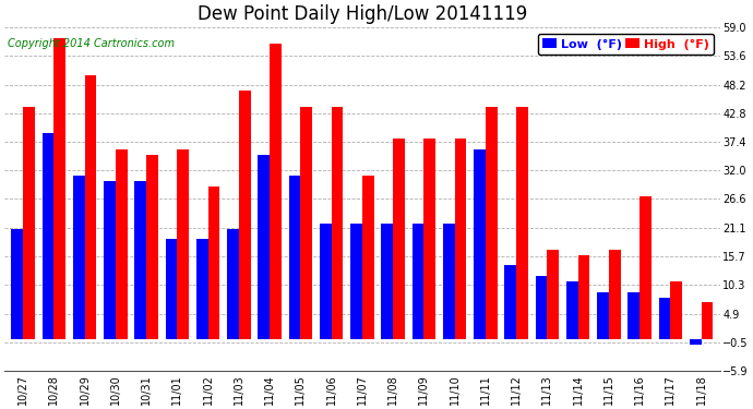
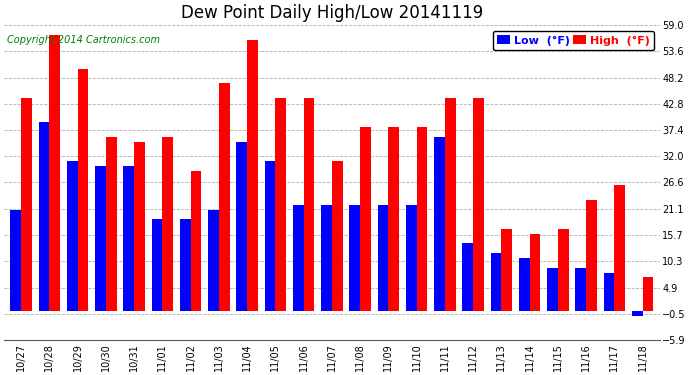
High (°F)/11/16: 27 -> 23
High (°F)/11/17: 11 -> 26
